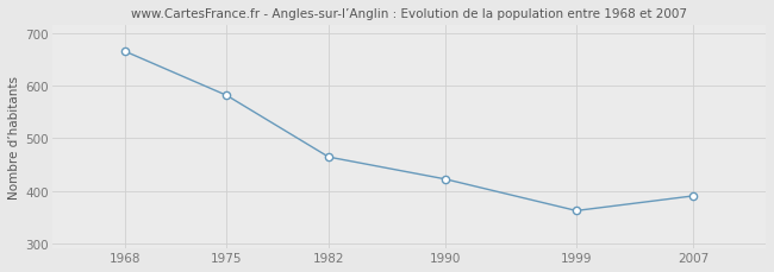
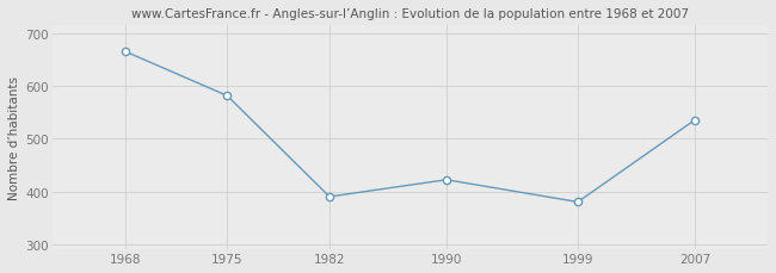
1982: 464 -> 390
1999: 362 -> 380
2007: 390 -> 535
